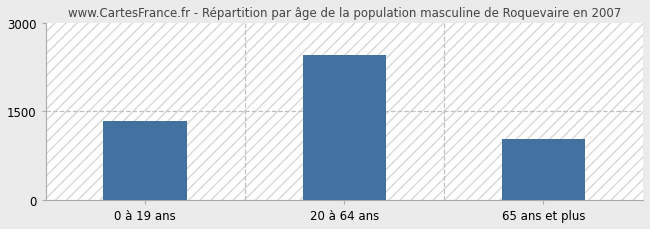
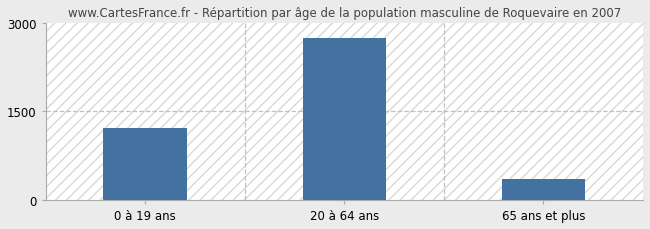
0 à 19 ans: 1340 -> 1220
20 à 64 ans: 2460 -> 2750
65 ans et plus: 1040 -> 350
